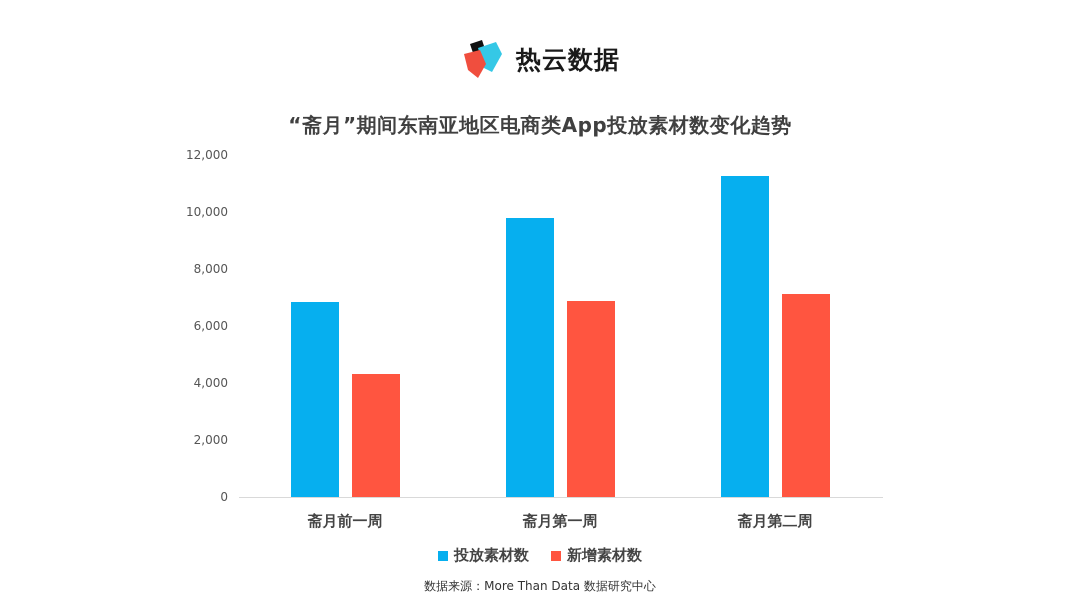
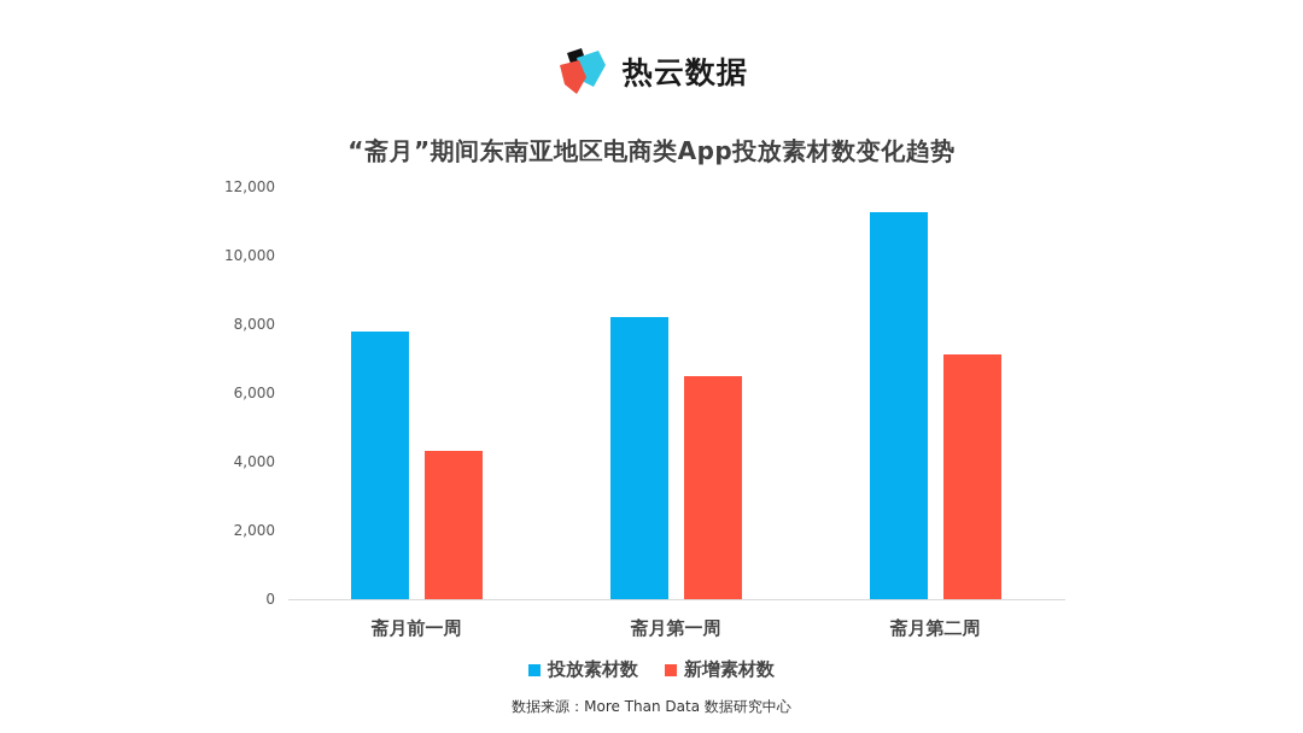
投放素材数/斋月前一周: 6800 -> 7800
投放素材数/斋月第一周: 9800 -> 8200
新增素材数/斋月第一周: 6900 -> 6500
